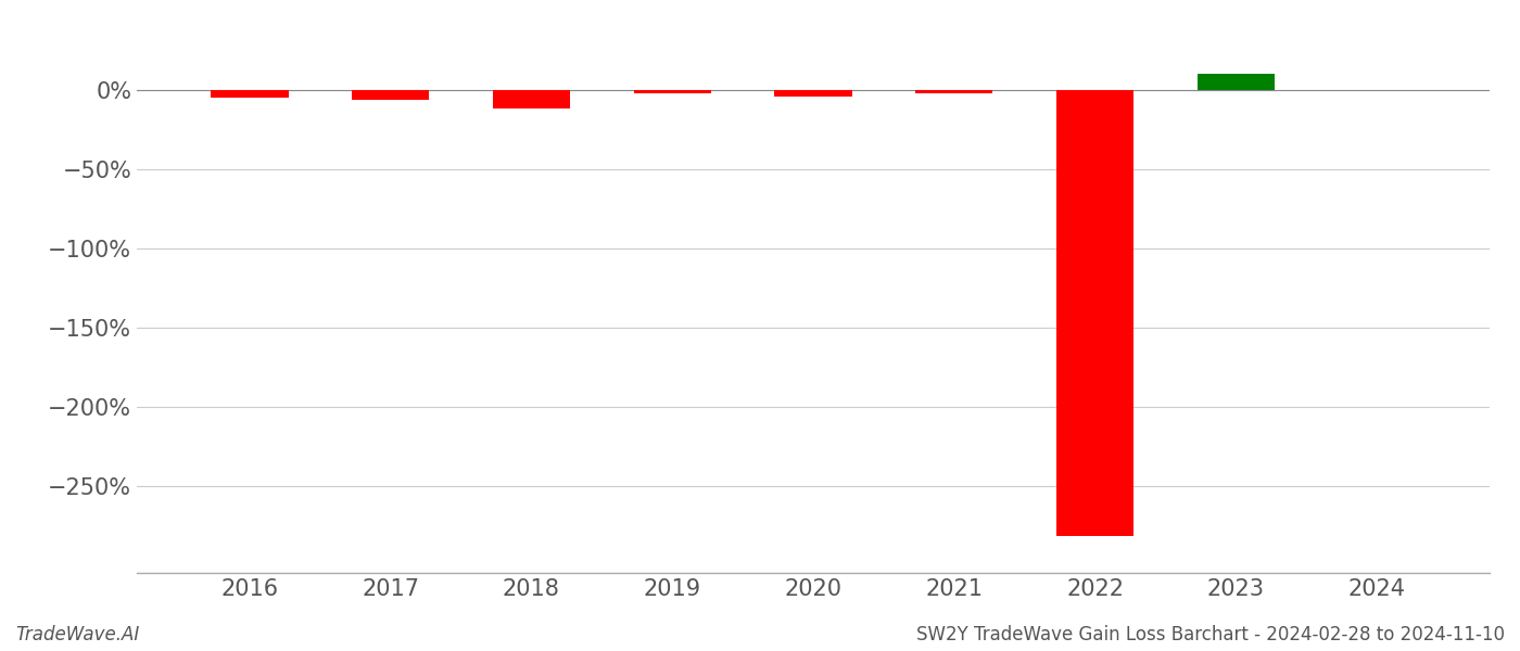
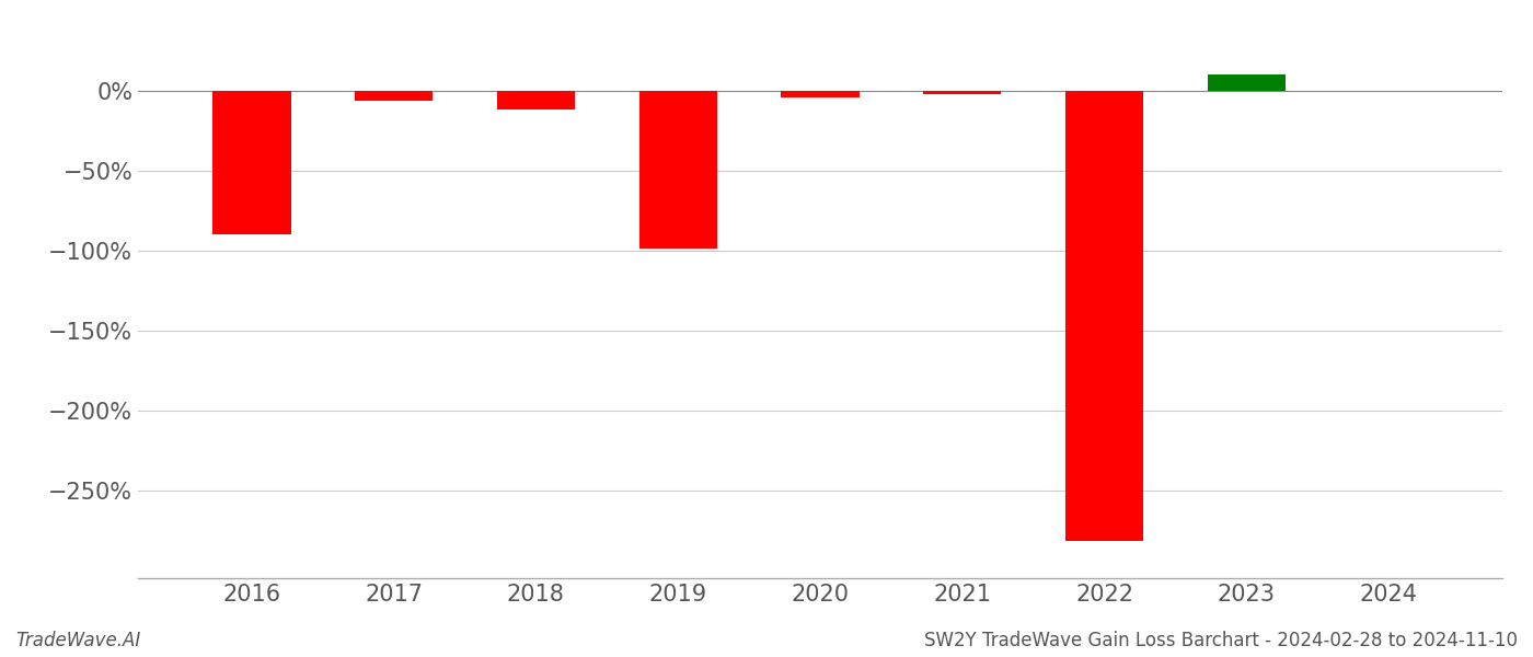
2016: -5% -> -90%
2019: -2% -> -99%
